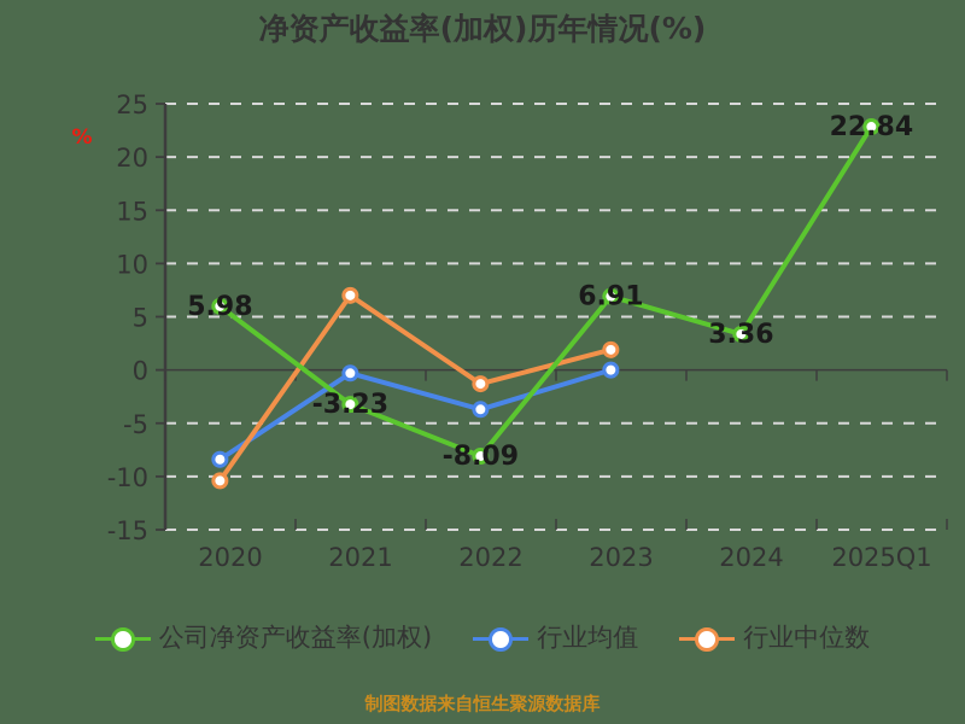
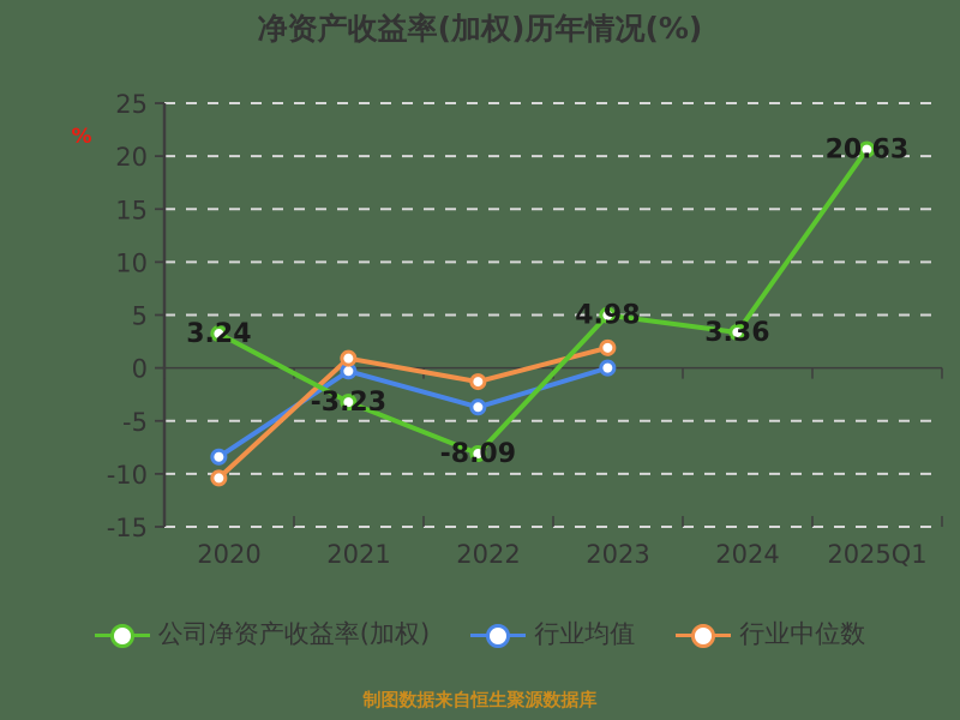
公司净资产收益率(加权)/2020: 5.98 -> 3.24
行业中位数/2021: 7 -> 1
公司净资产收益率(加权)/2023: 6.91 -> 4.98
公司净资产收益率(加权)/2025Q1: 22.84 -> 20.63
